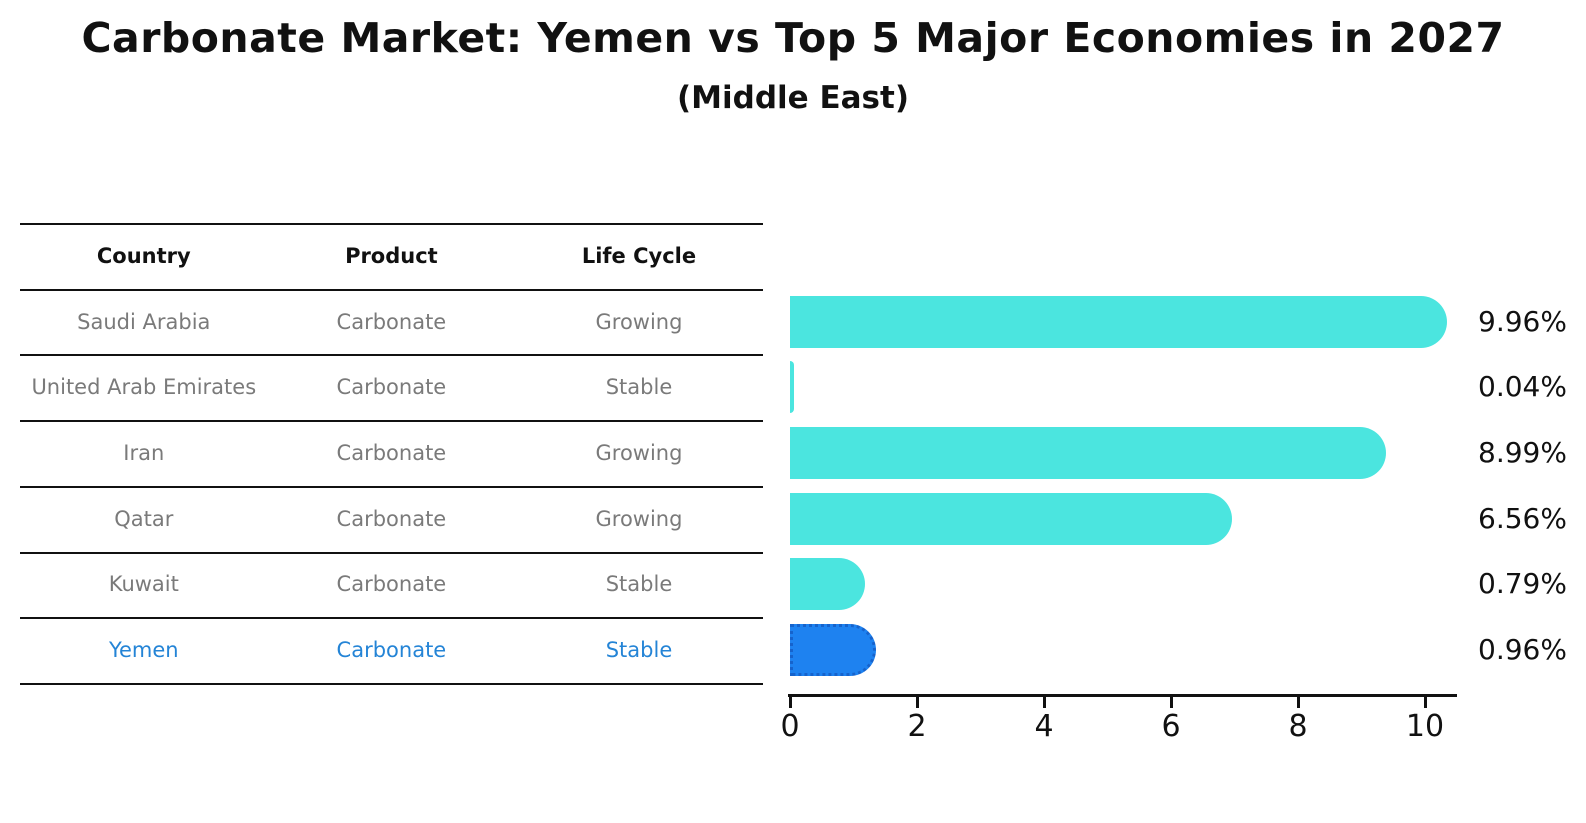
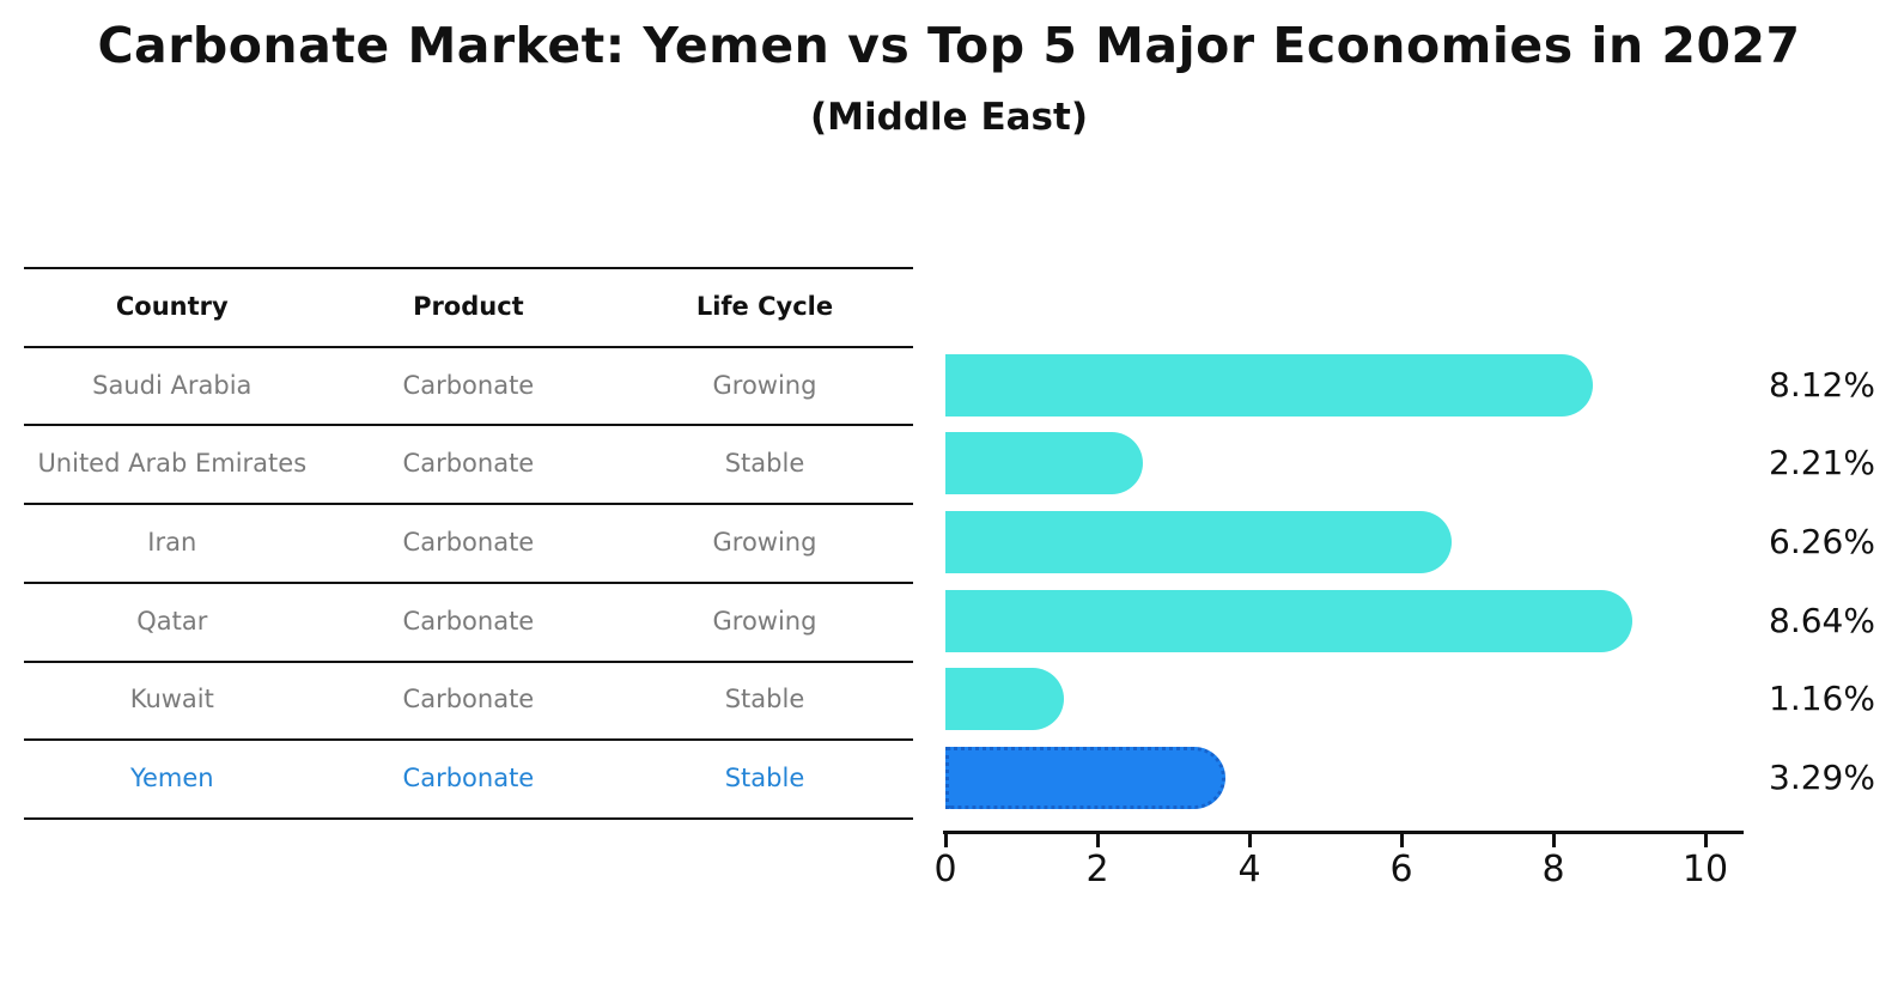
Saudi Arabia: 9.96% -> 8.12%
United Arab Emirates: 0.04% -> 2.21%
Iran: 8.99% -> 6.26%
Qatar: 6.56% -> 8.64%
Kuwait: 0.79% -> 1.16%
Yemen: 0.96% -> 3.29%
